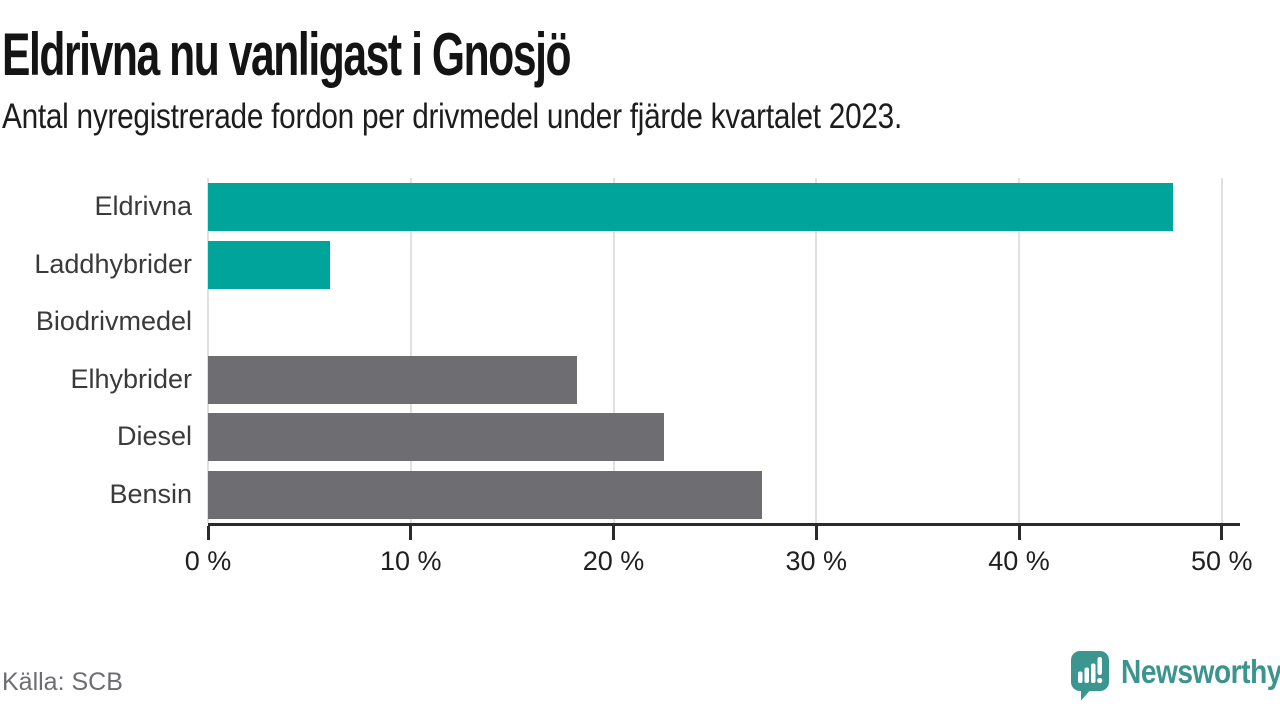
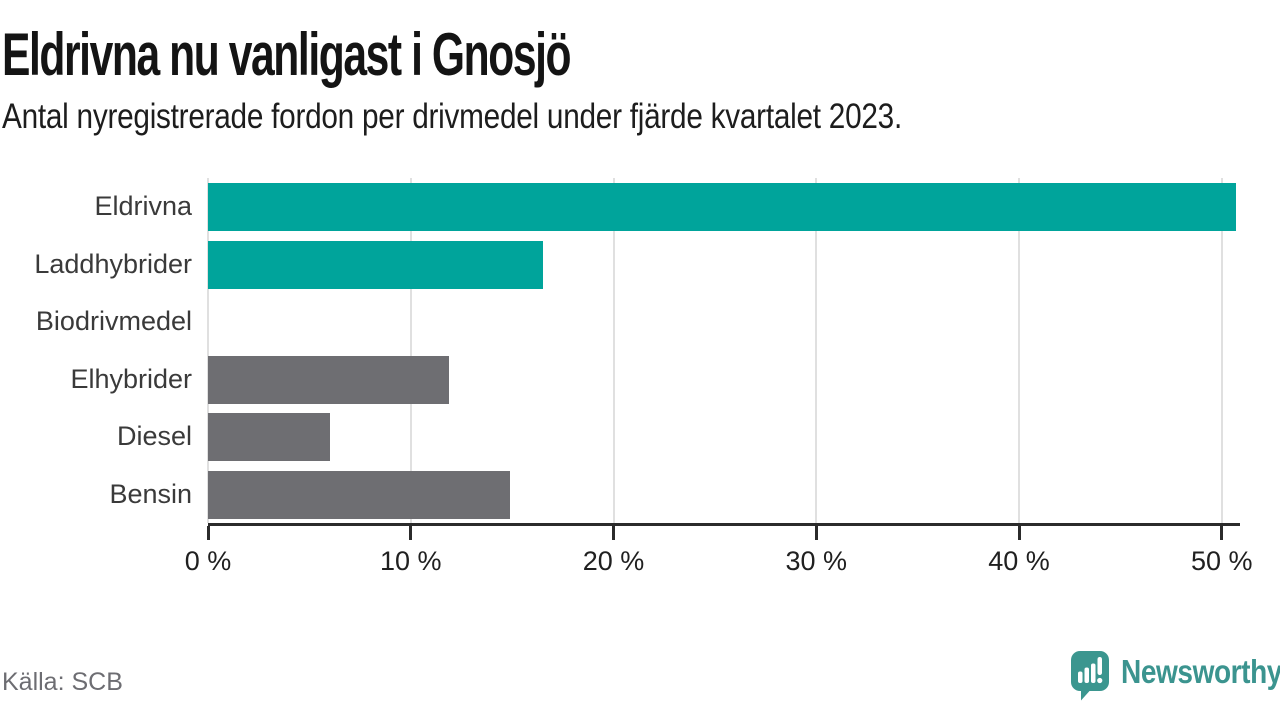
Eldrivna: 47.6% -> 50.7%
Laddhybrider: 6.0% -> 16.5%
Elhybrider: 18.2% -> 11.9%
Diesel: 22.5% -> 6.0%
Bensin: 27.3% -> 14.9%
